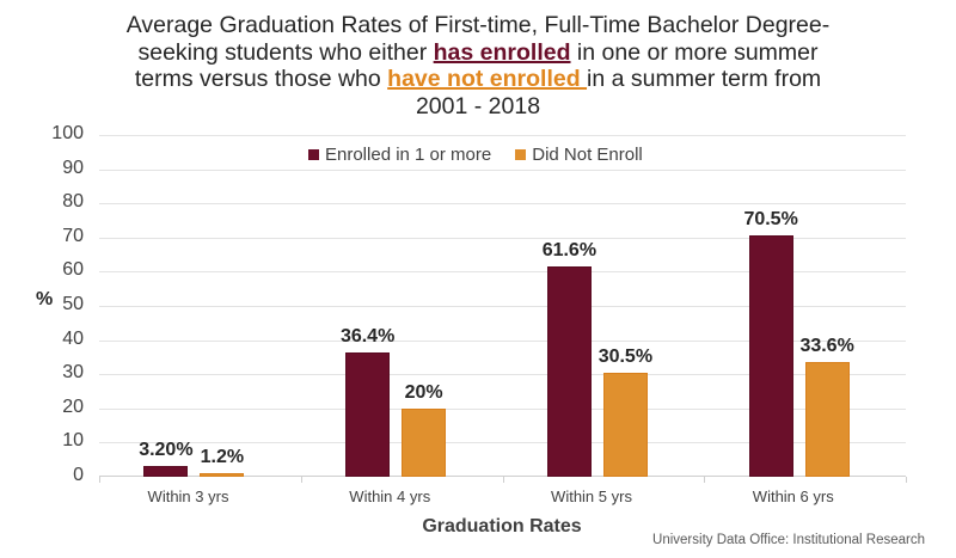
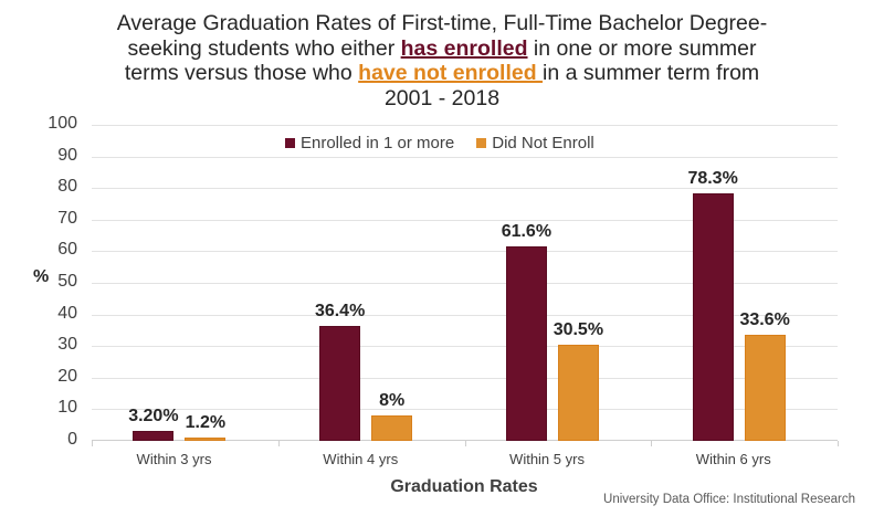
Did Not Enroll/Within 4 yrs: 20% -> 8%
Enrolled in 1 or more/Within 6 yrs: 70.5% -> 78.3%
